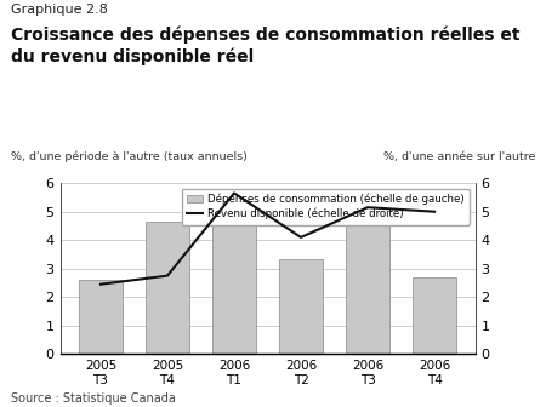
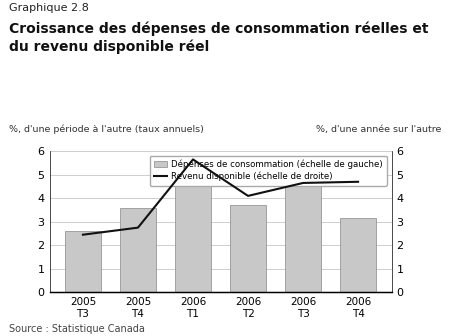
Dépenses de consommation (échelle de gauche)/2005 T4: 4.65 -> 3.60
Dépenses de consommation (échelle de gauche)/2006 T2: 3.35 -> 3.70
Revenu disponible (échelle de droite)/2006 T3: 5.15 -> 4.65
Dépenses de consommation (échelle de gauche)/2006 T4: 2.70 -> 3.15
Revenu disponible (échelle de droite)/2006 T4: 5.00 -> 4.70
